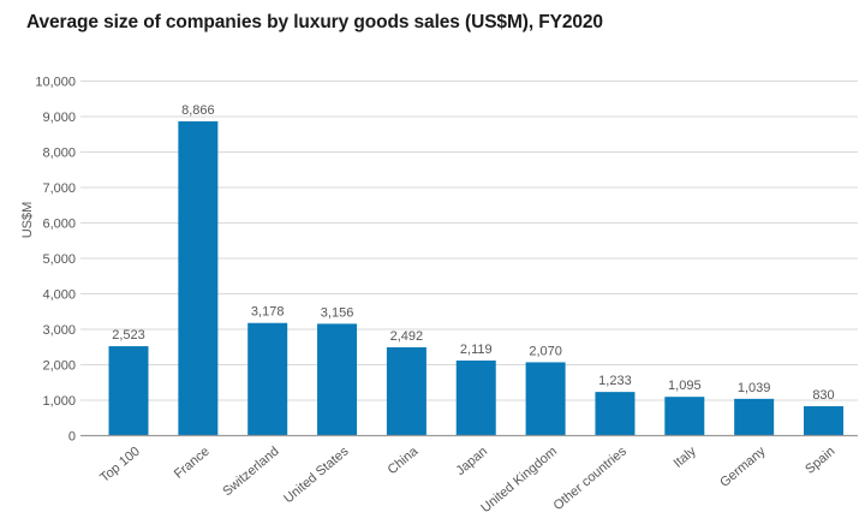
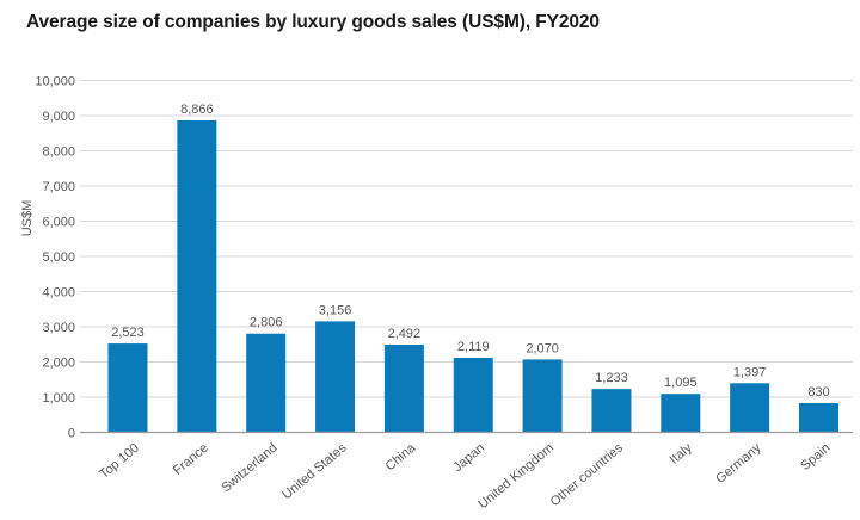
Switzerland: 3,178 -> 2,806
Germany: 1,039 -> 1,397
